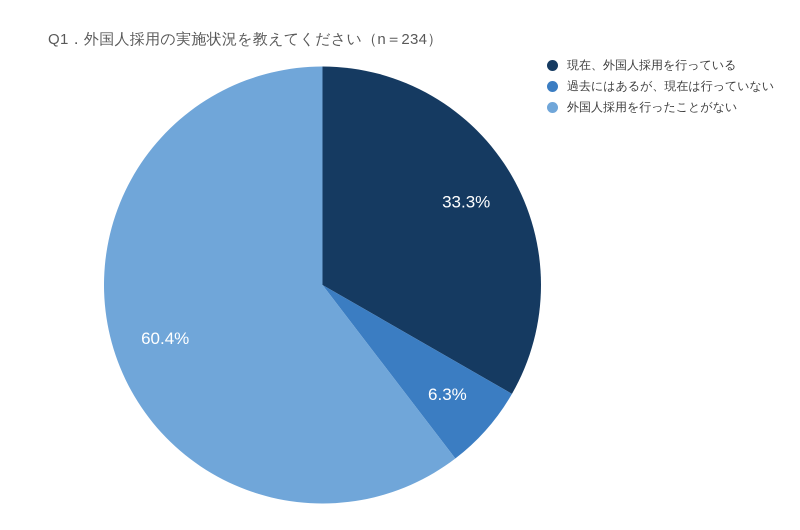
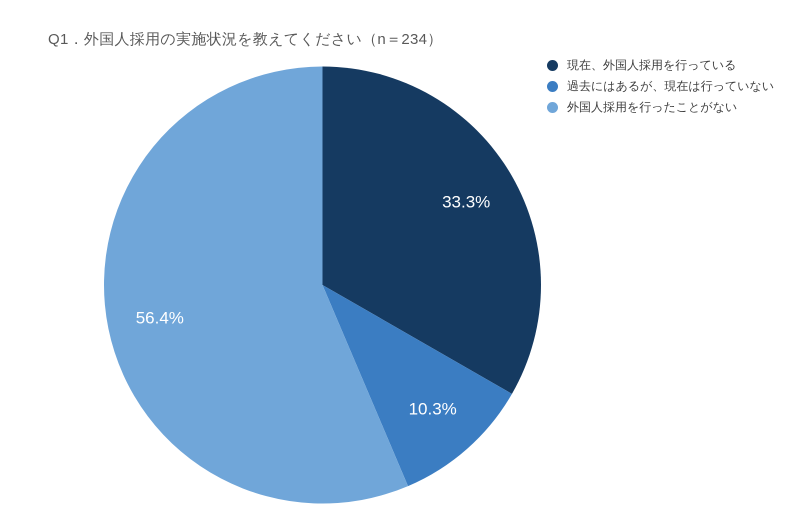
過去にはあるが、現在は行っていない: 6.3% -> 10.3%
外国人採用を行ったことがない: 60.4% -> 56.4%
